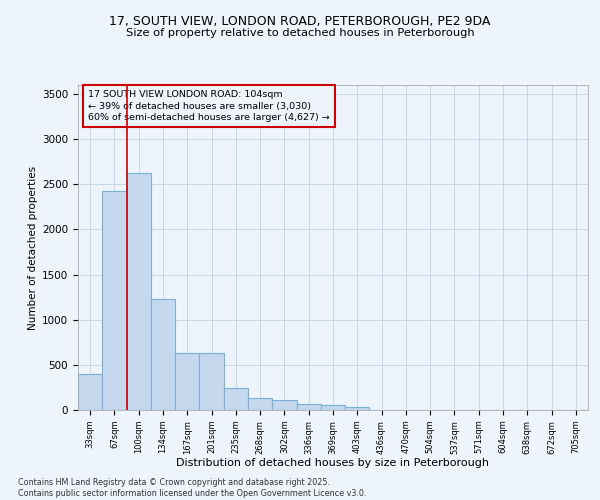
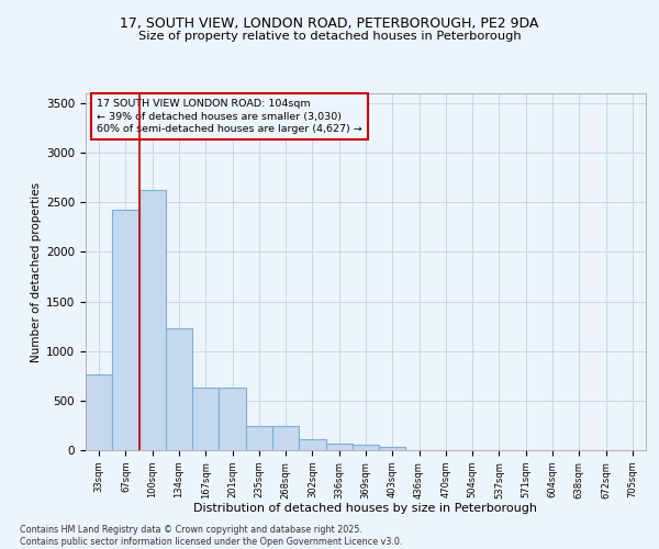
33sqm: 400 -> 760
268sqm: 130 -> 240
